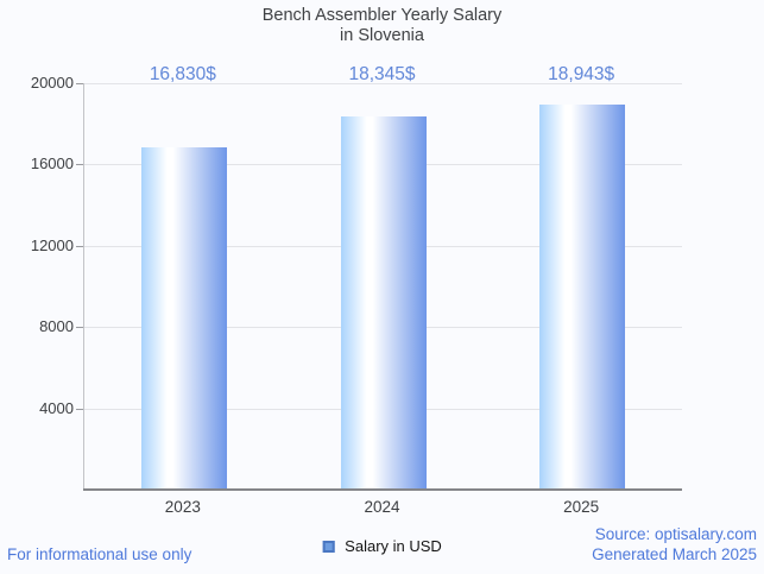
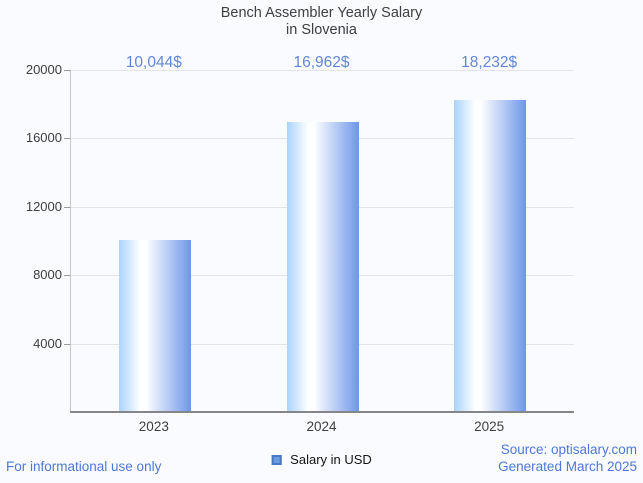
2023: 16,830 -> 10,044
2024: 18,345 -> 16,962
2025: 18,943 -> 18,232
